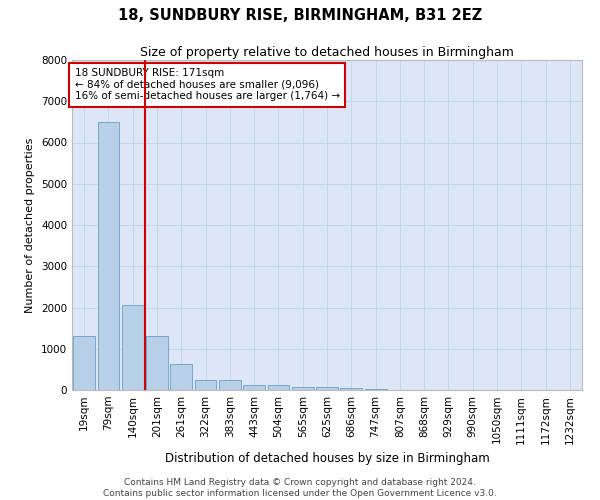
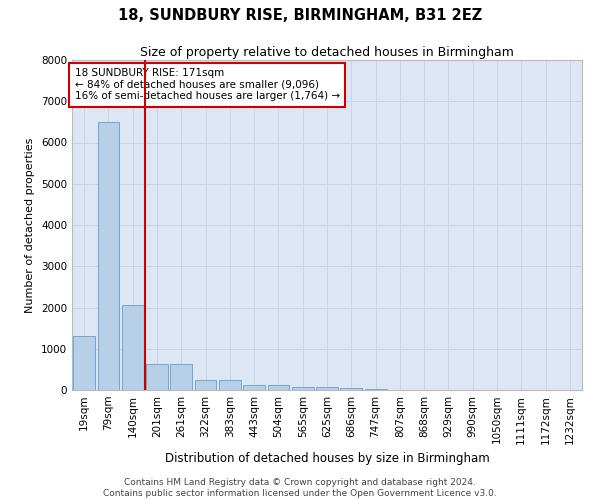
201sqm: 1300 -> 620
